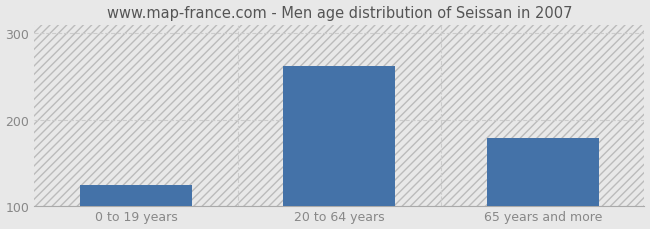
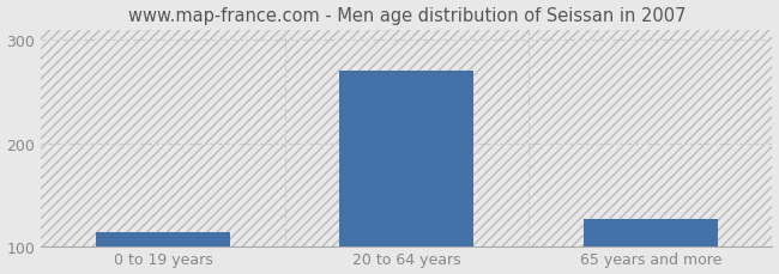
0 to 19 years: 124 -> 113
20 to 64 years: 262 -> 270
65 years and more: 178 -> 126
